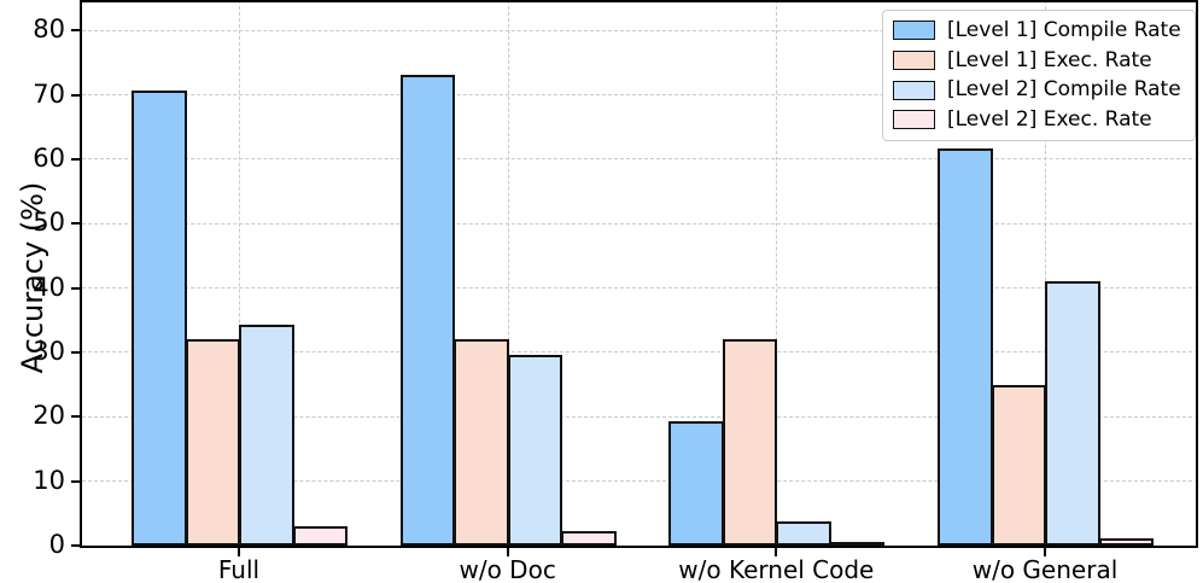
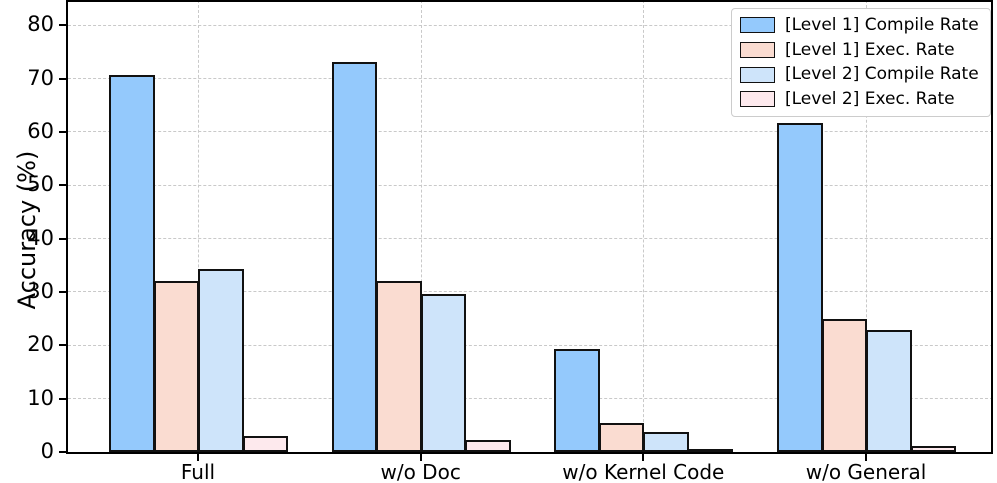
[Level 1] Exec. Rate/w/o Kernel Code: 32 -> 5
[Level 2] Compile Rate/w/o General: 41 -> 23
